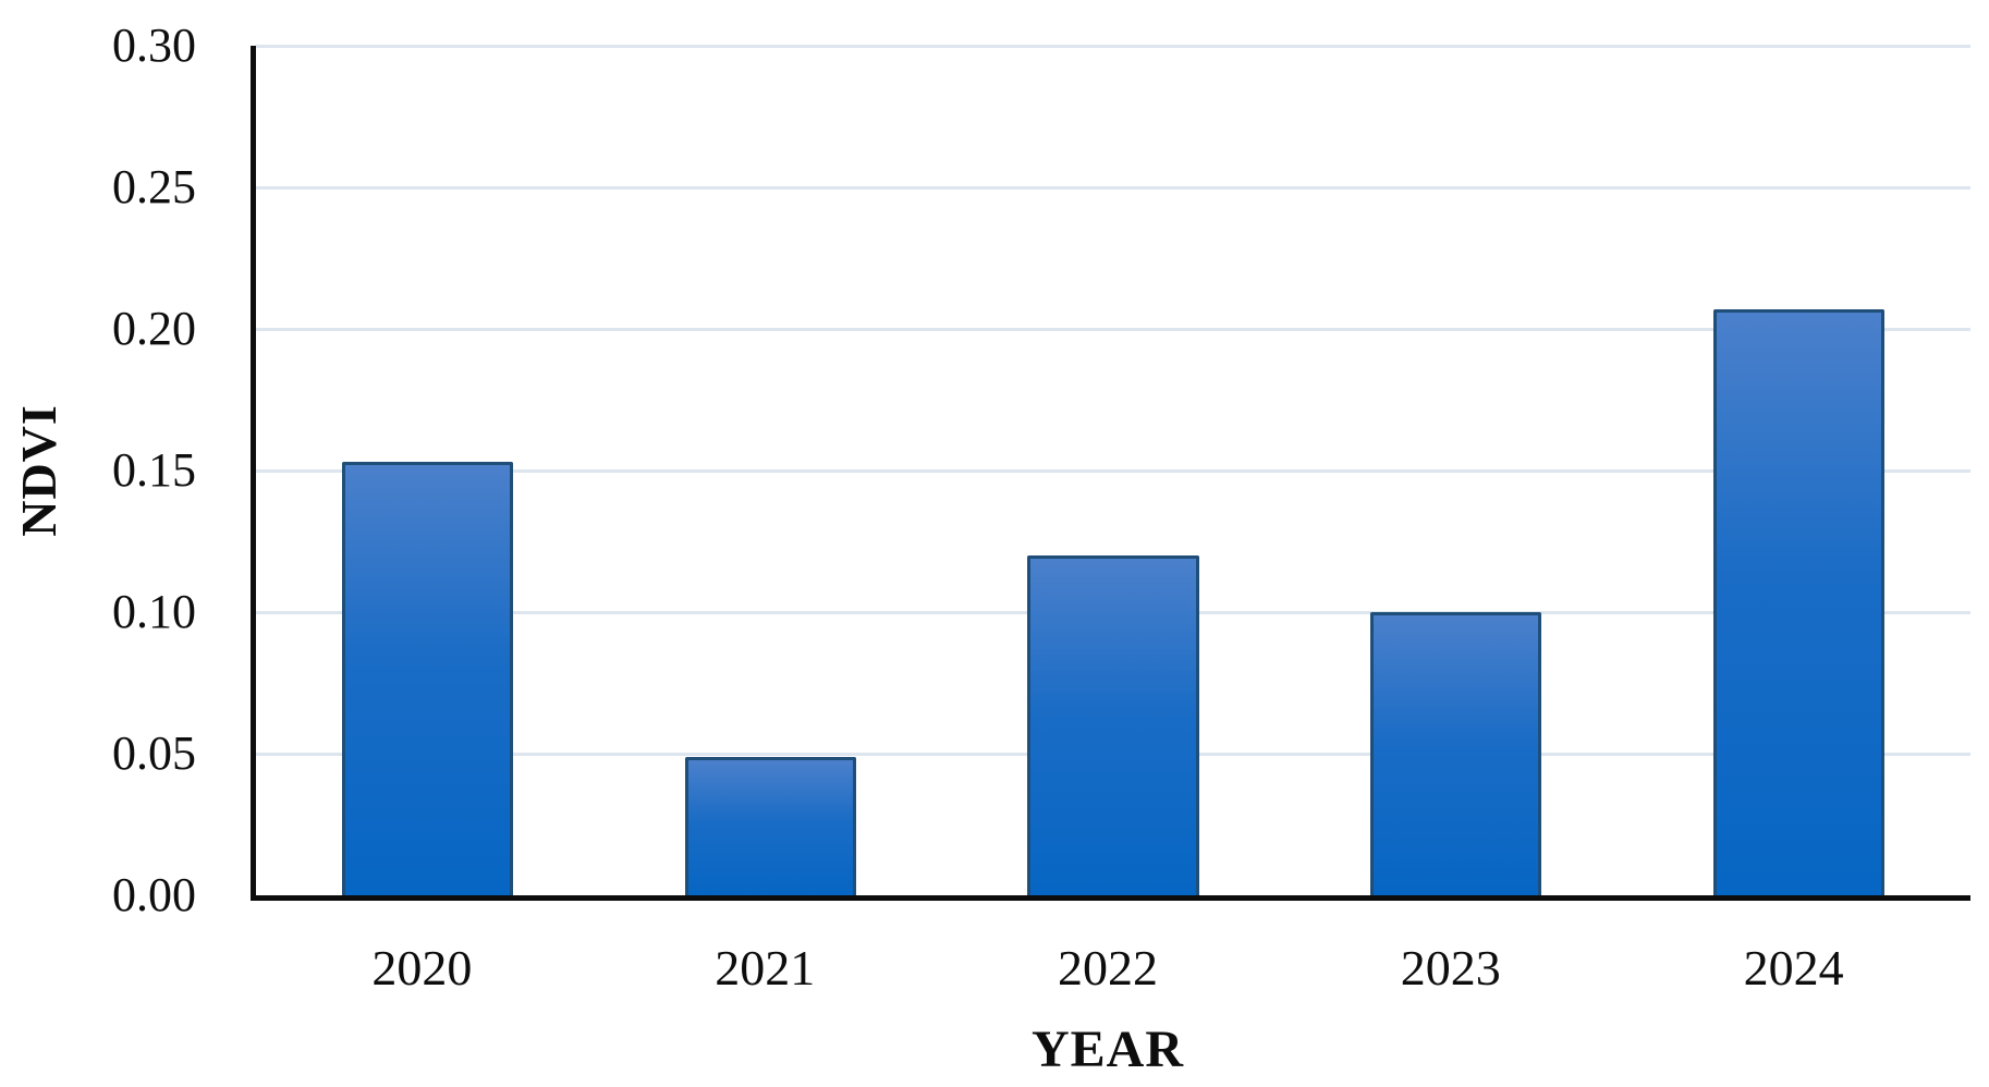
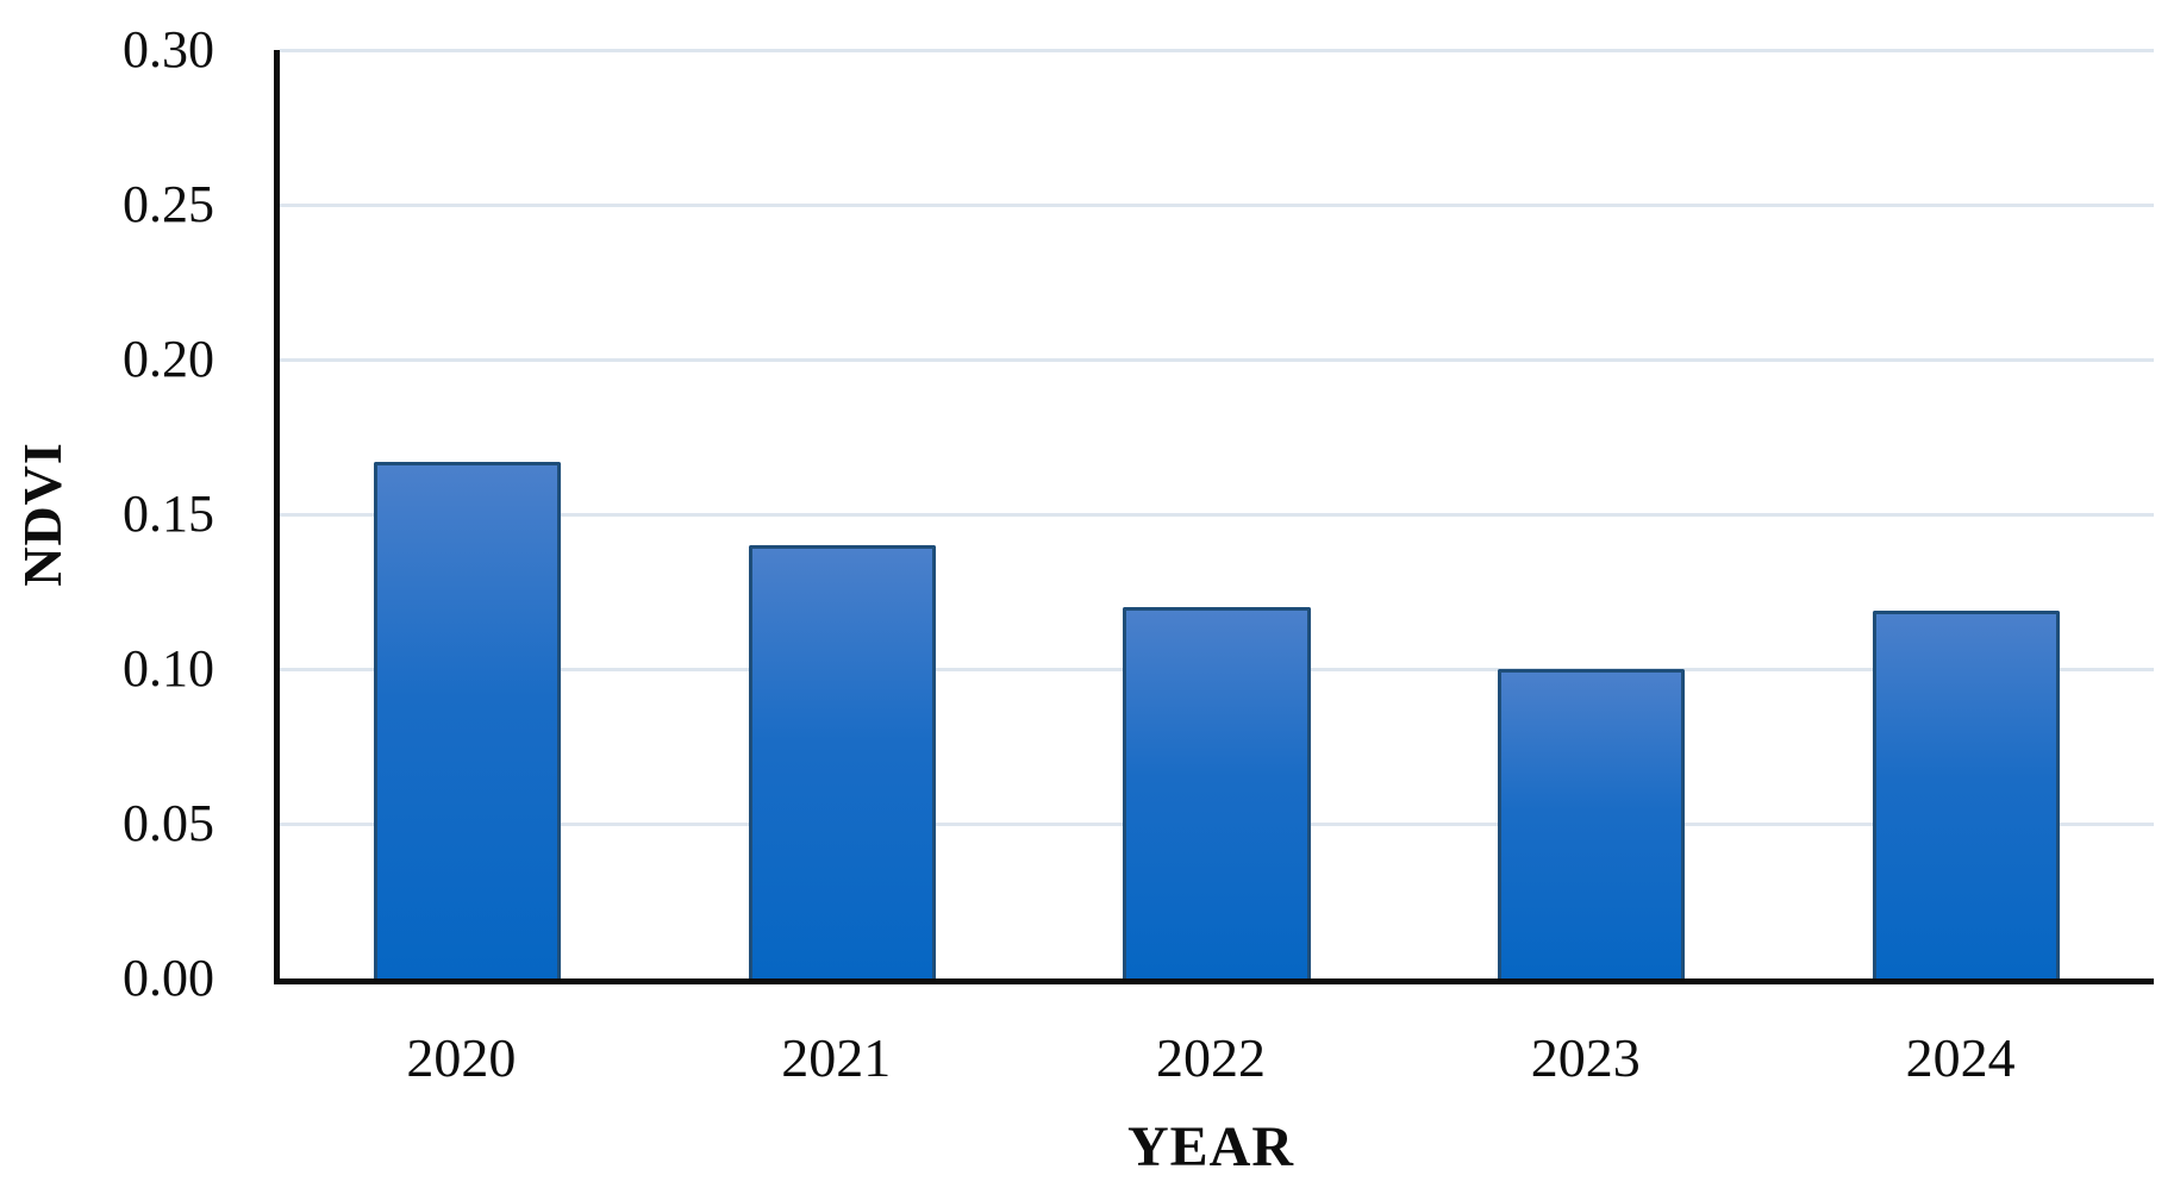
2020: 0.153 -> 0.167
2021: 0.049 -> 0.140
2024: 0.207 -> 0.119
